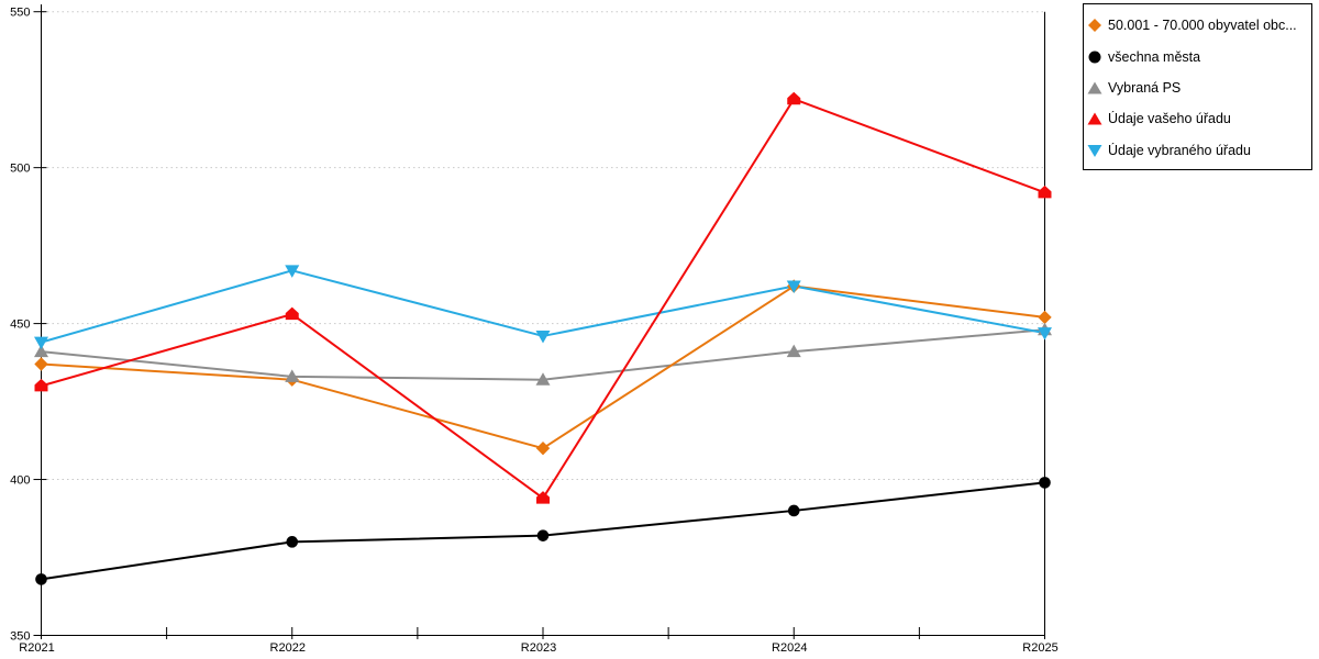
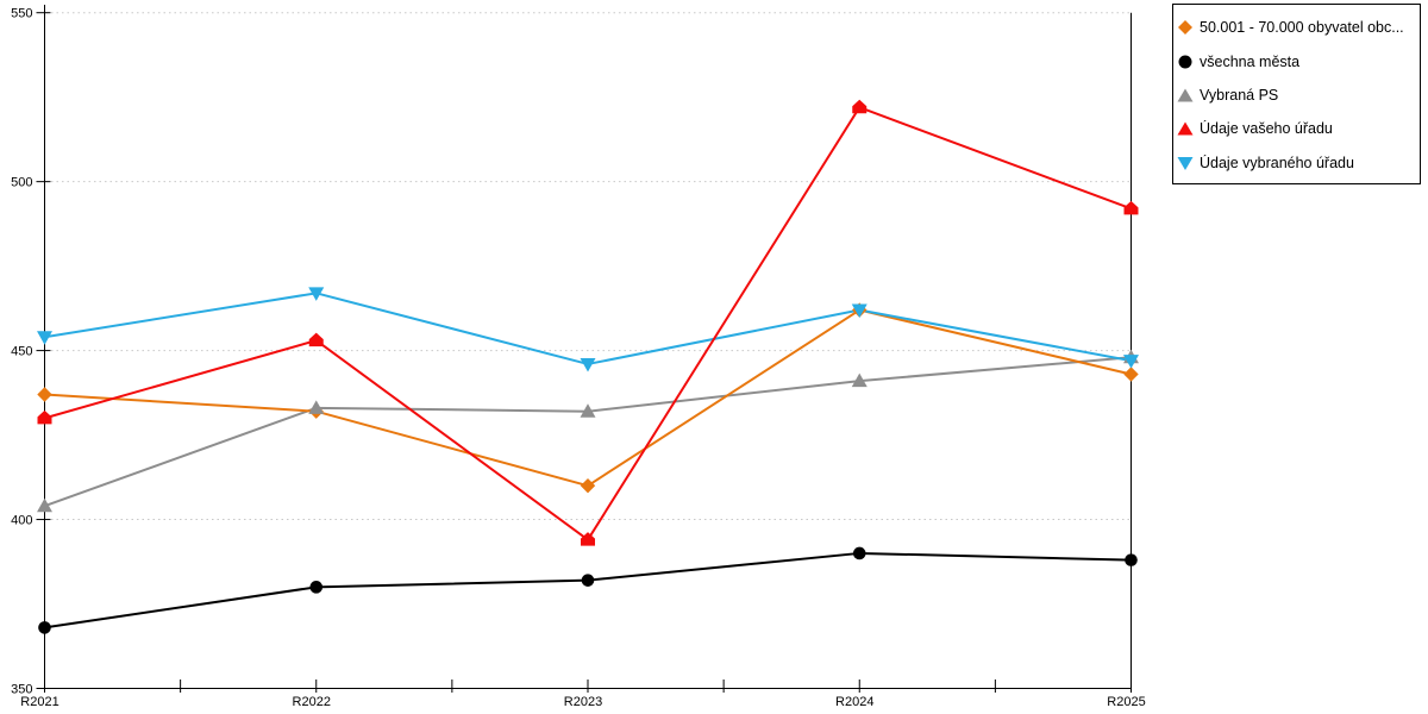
Vybraná PS/R2021: 441 -> 404
Údaje vybraného úřadu/R2021: 444 -> 454
50.001 - 70.000 obyvatel obc.../R2025: 452 -> 443
všechna města/R2025: 399 -> 388
